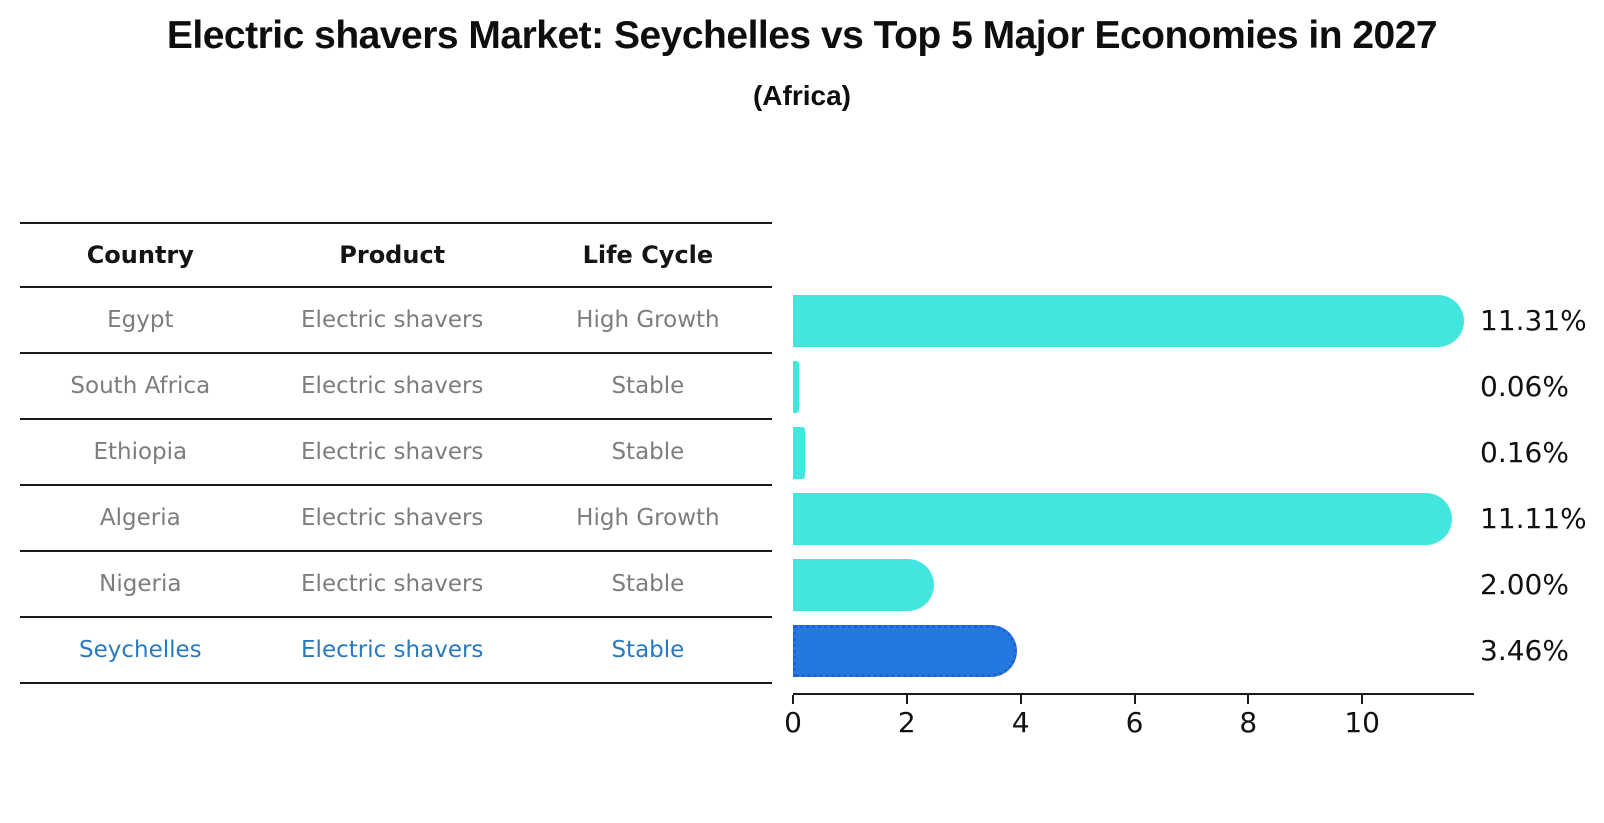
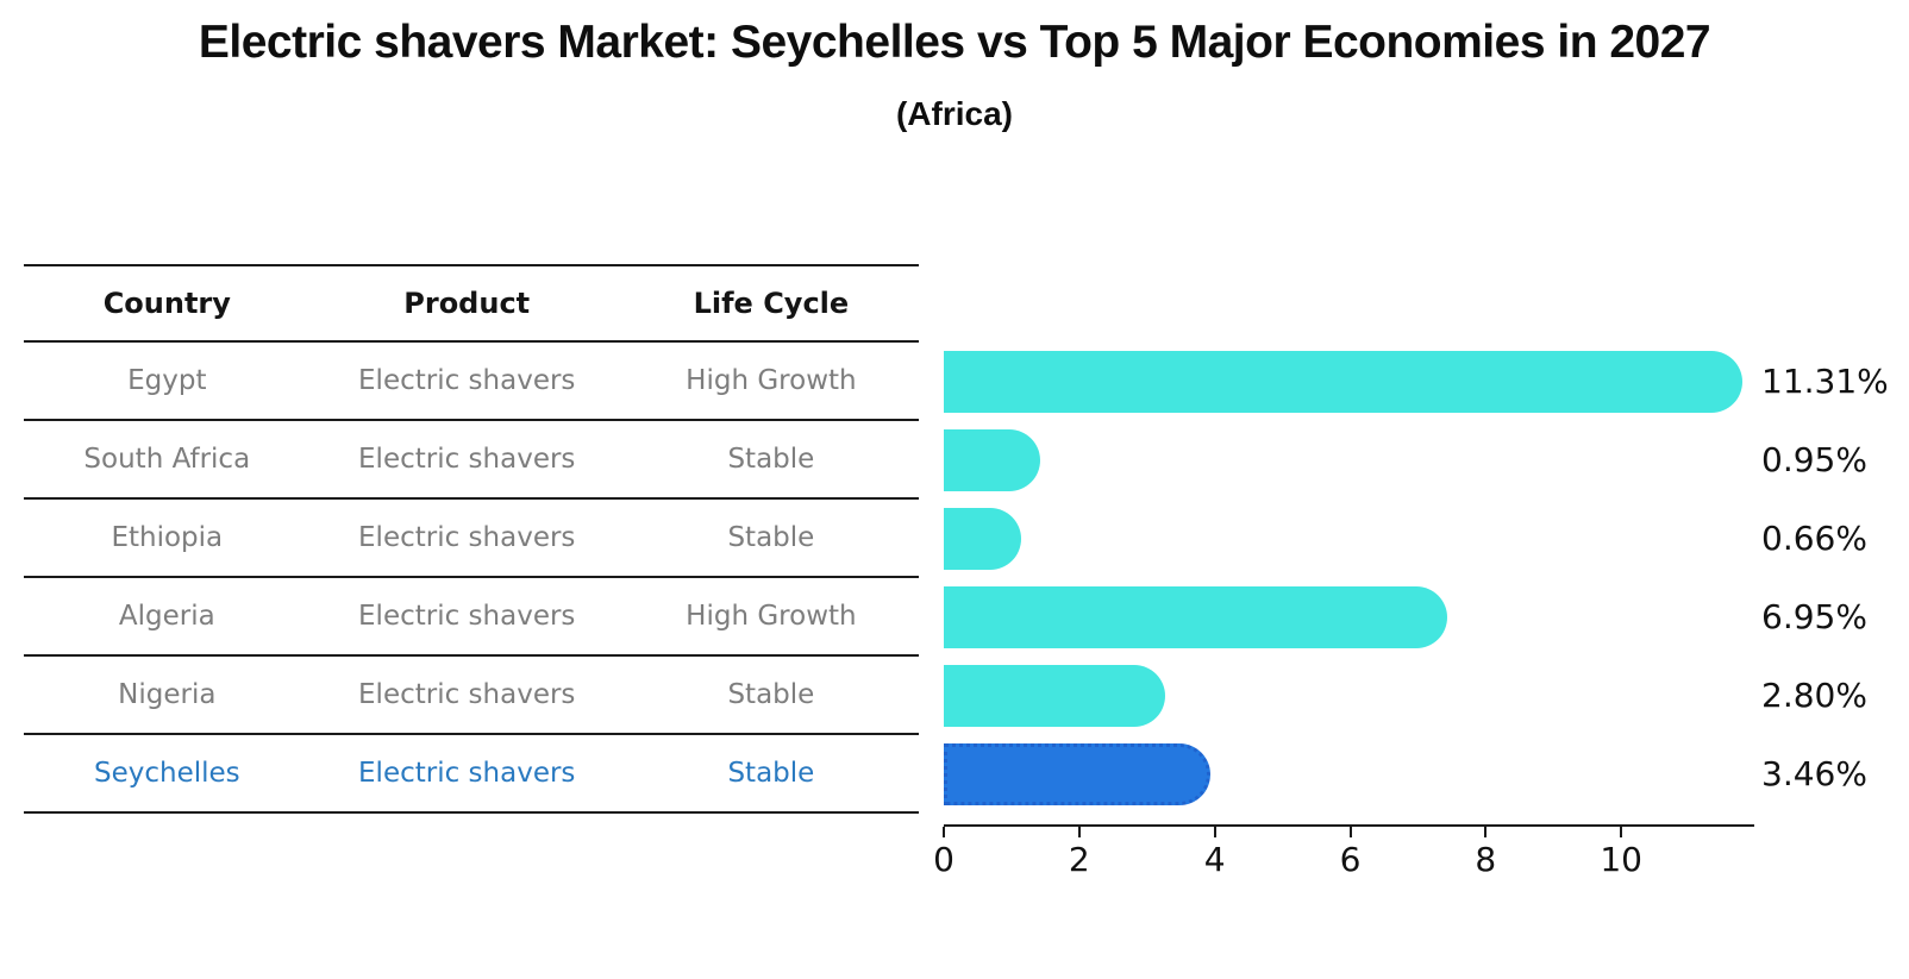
South Africa: 0.06% -> 0.95%
Ethiopia: 0.16% -> 0.66%
Algeria: 11.11% -> 6.95%
Nigeria: 2.00% -> 2.80%
